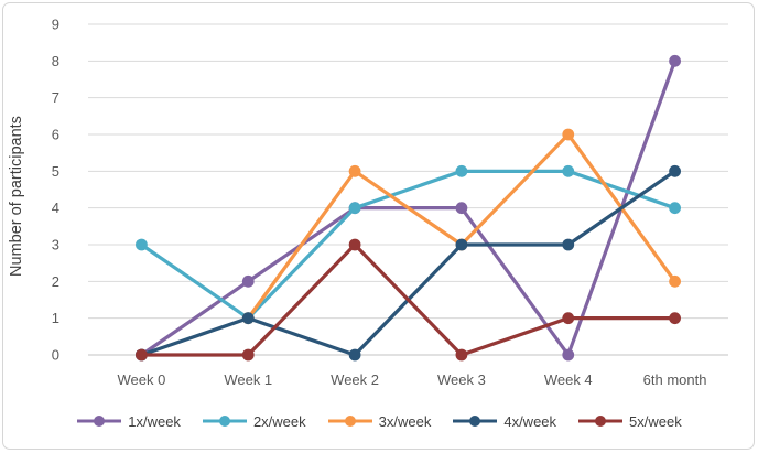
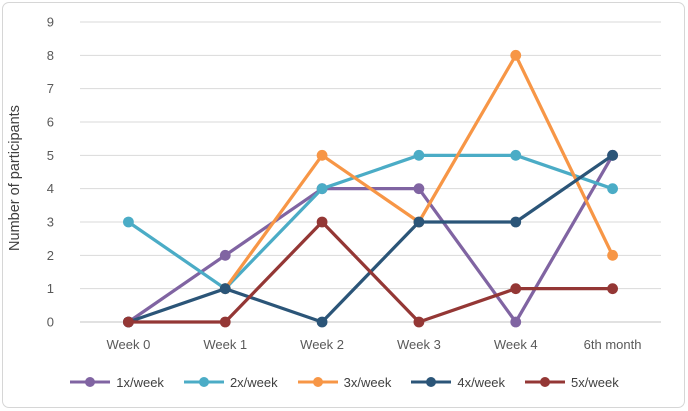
3x/week/Week 4: 6 -> 8
1x/week/6th month: 8 -> 5
